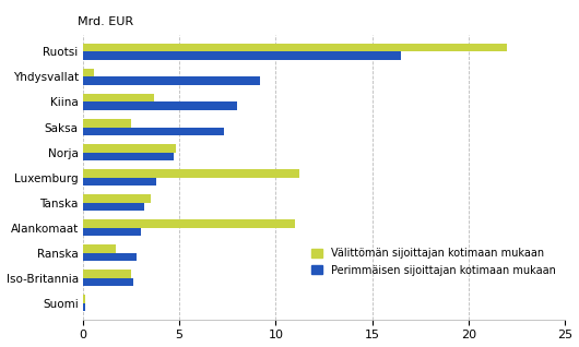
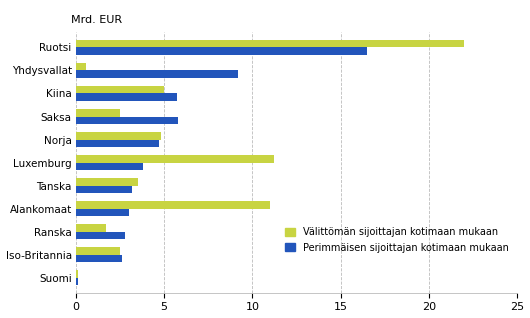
Välittömän sijoittajan kotimaan mukaan/Kiina: 3.7 -> 5.0
Perimmäisen sijoittajan kotimaan mukaan/Kiina: 8.0 -> 5.7
Perimmäisen sijoittajan kotimaan mukaan/Saksa: 7.3 -> 5.8
